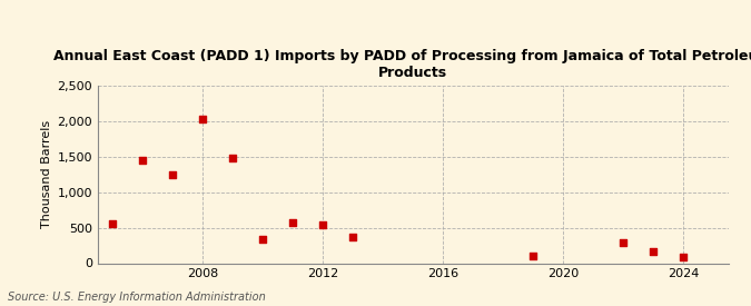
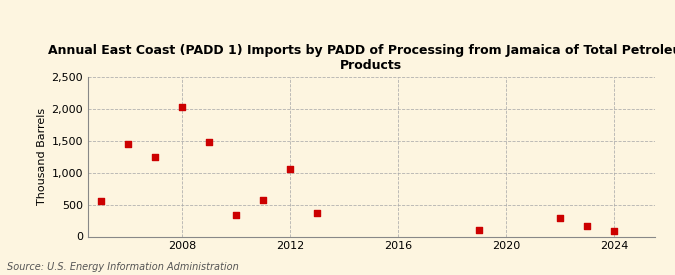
2012: 540 -> 1,060
